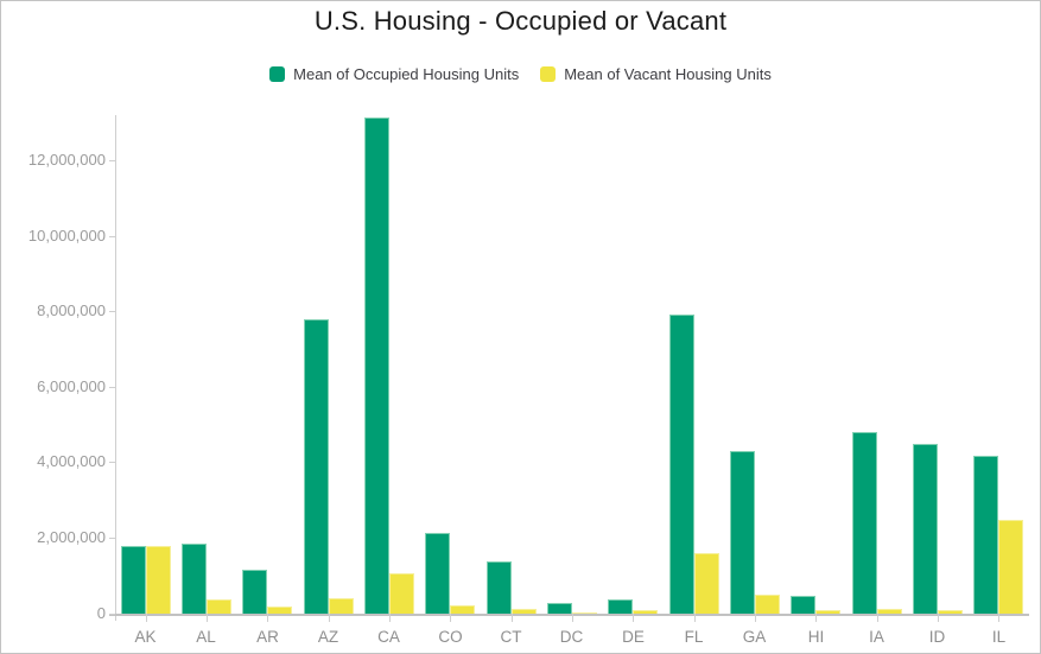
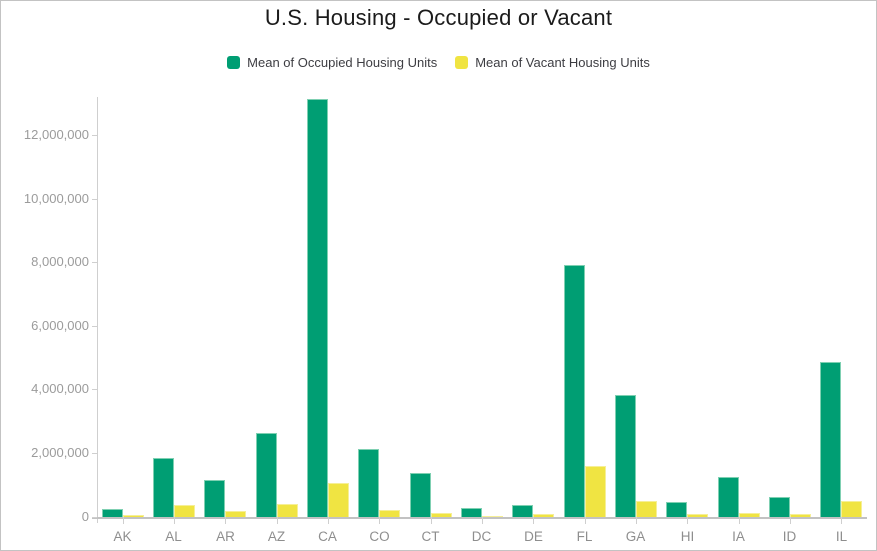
Mean of Occupied Housing Units/AK: 1800000 -> 200000
Mean of Vacant Housing Units/AK: 1800000 -> 100000
Mean of Occupied Housing Units/AZ: 7800000 -> 2600000
Mean of Occupied Housing Units/GA: 4300000 -> 3800000
Mean of Occupied Housing Units/IA: 4800000 -> 1300000
Mean of Occupied Housing Units/ID: 4500000 -> 600000
Mean of Occupied Housing Units/IL: 4200000 -> 4900000
Mean of Vacant Housing Units/IL: 2500000 -> 500000
